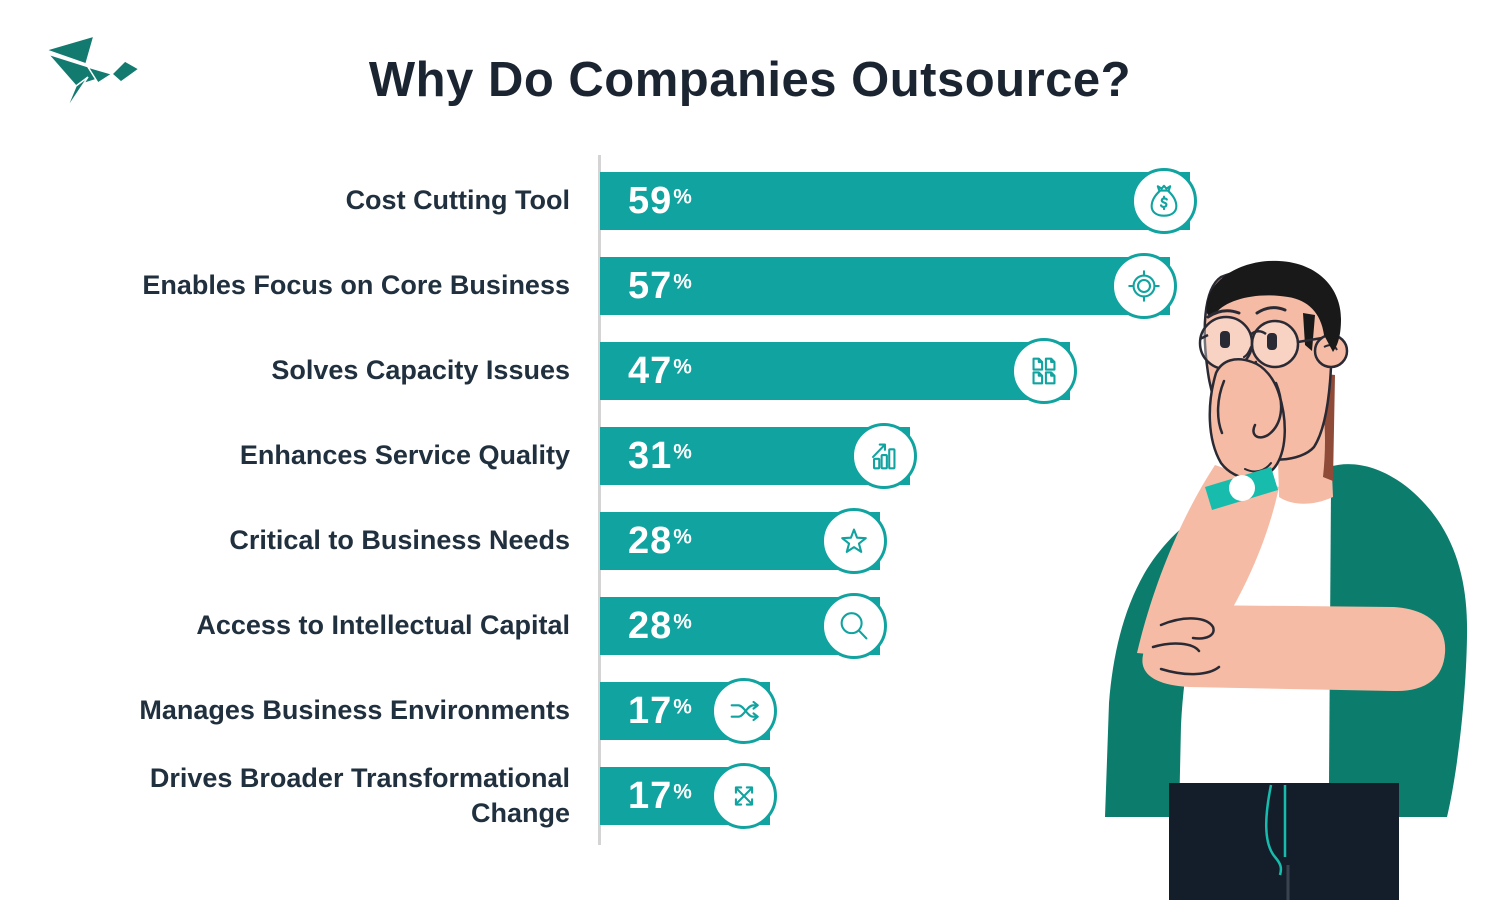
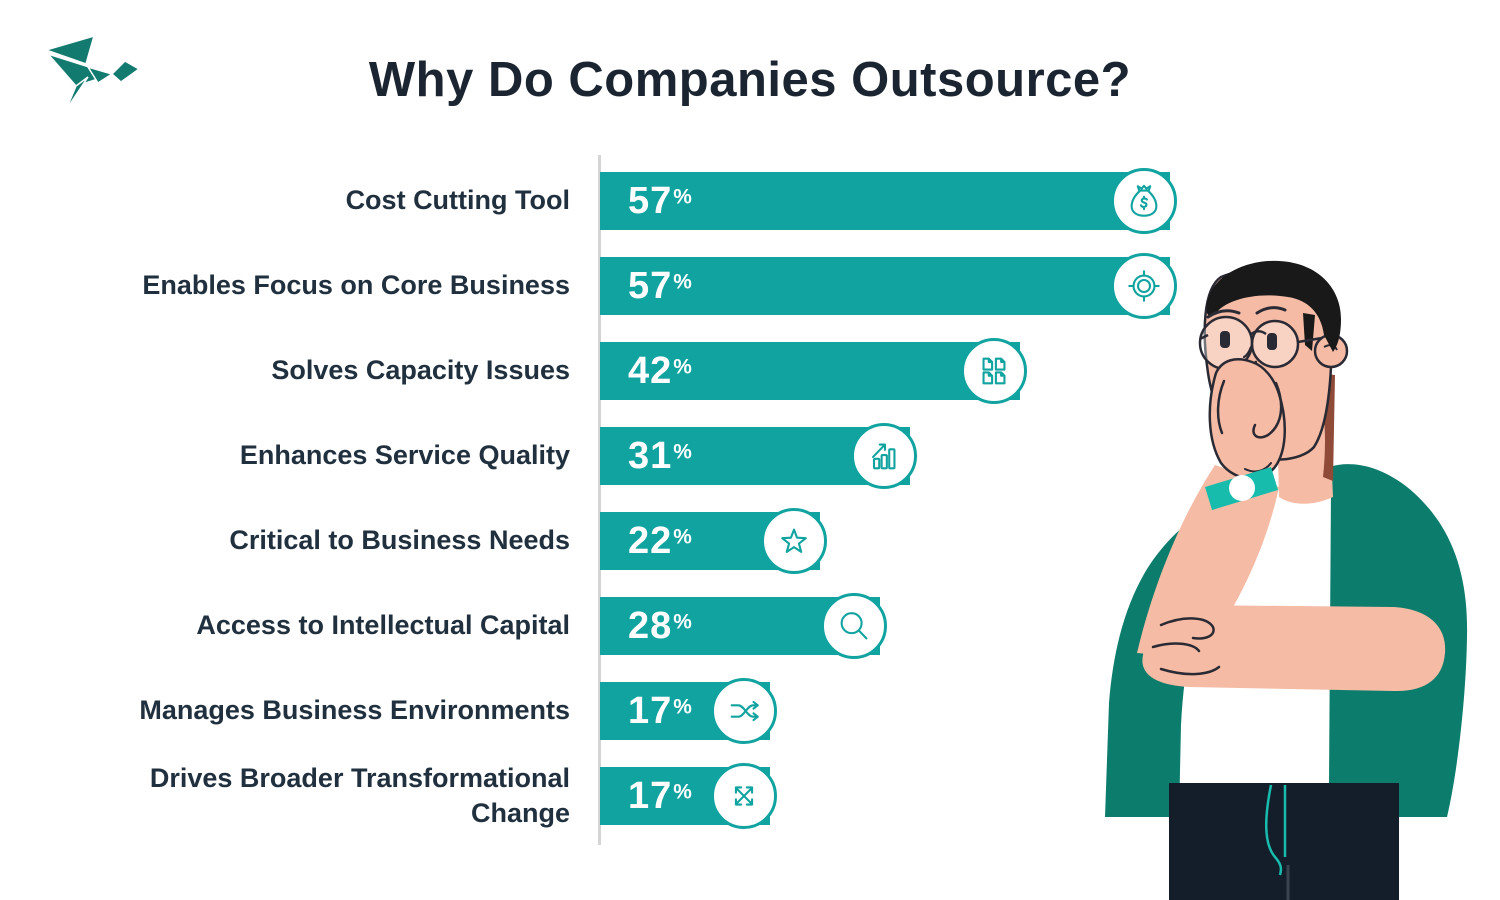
Cost Cutting Tool: 59 -> 57
Solves Capacity Issues: 47 -> 42
Critical to Business Needs: 28 -> 22
